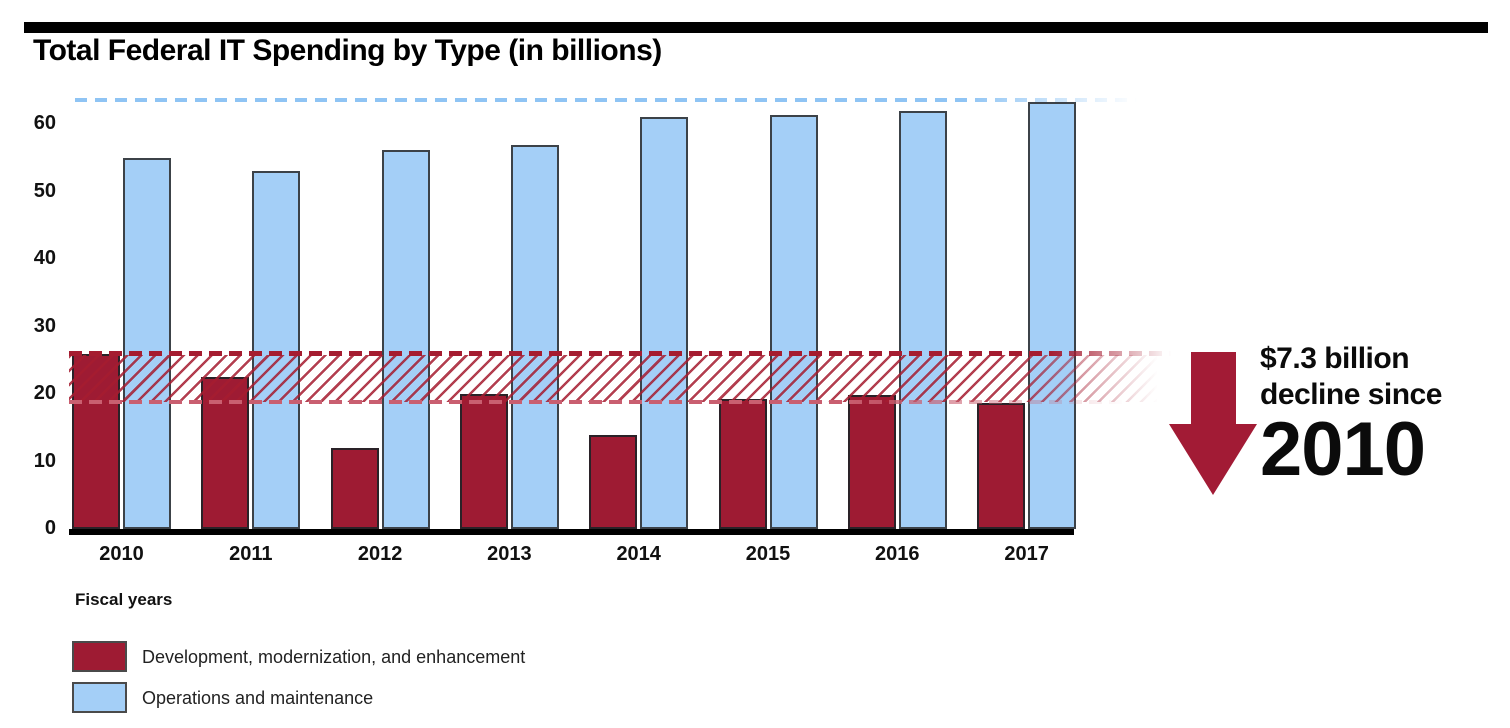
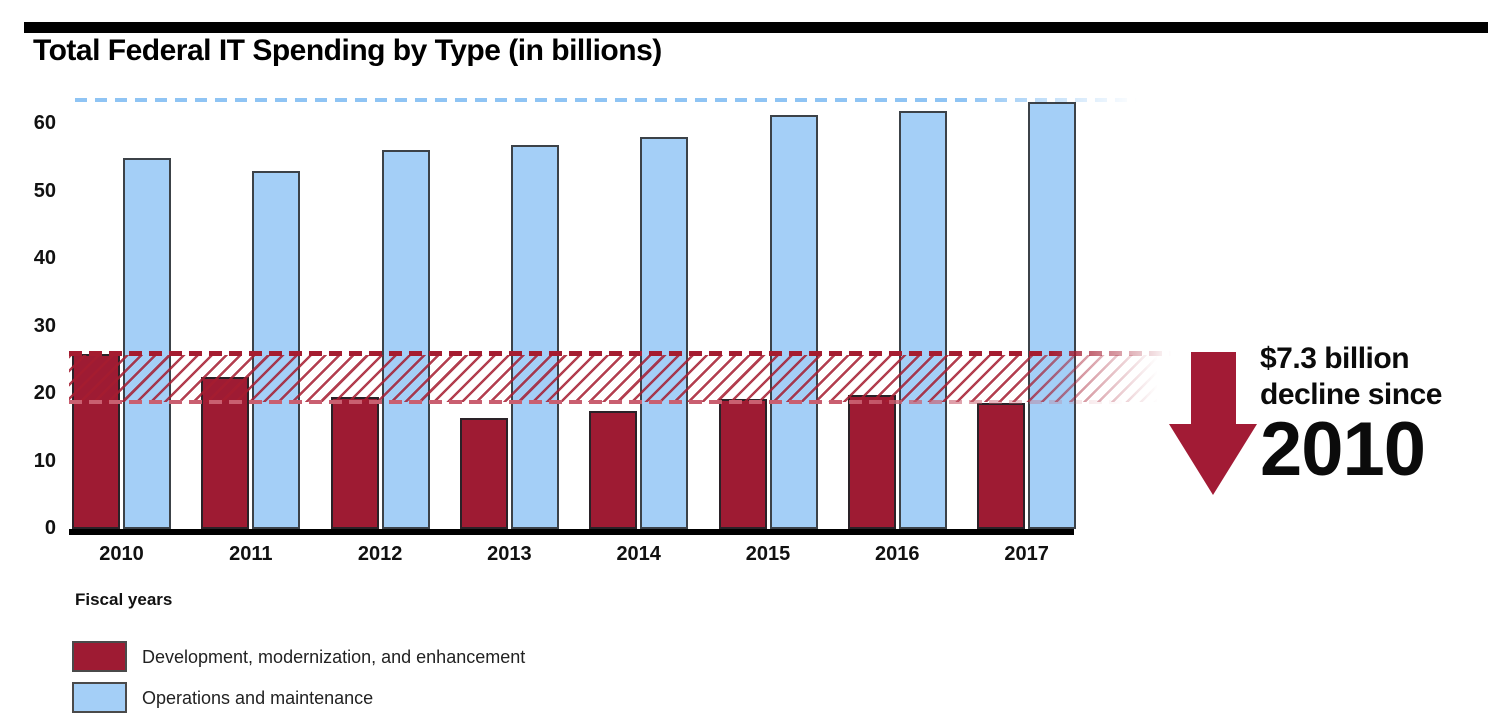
Development, modernization, and enhancement/2012: 12 -> 20
Development, modernization, and enhancement/2013: 20 -> 16
Development, modernization, and enhancement/2014: 14 -> 18
Operations and maintenance/2014: 61 -> 58
